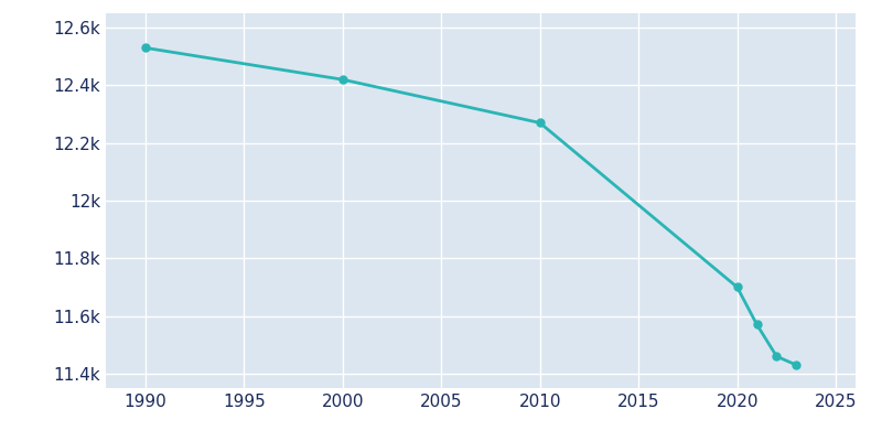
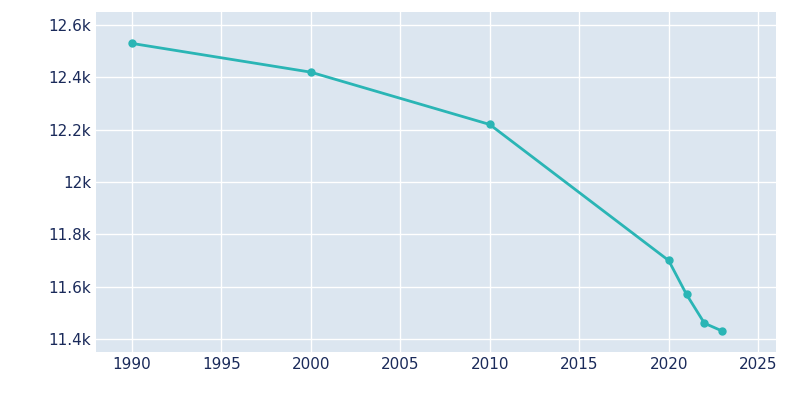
2010: 12.27k -> 12.22k
